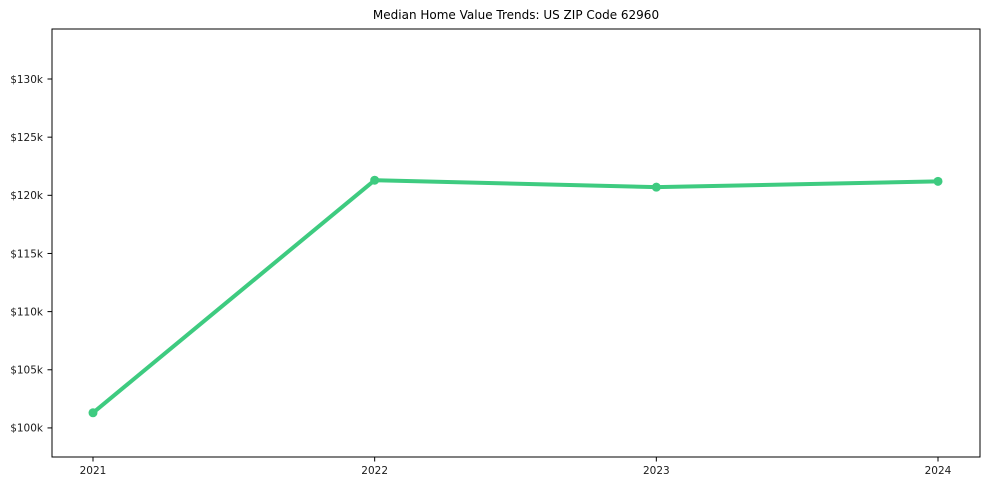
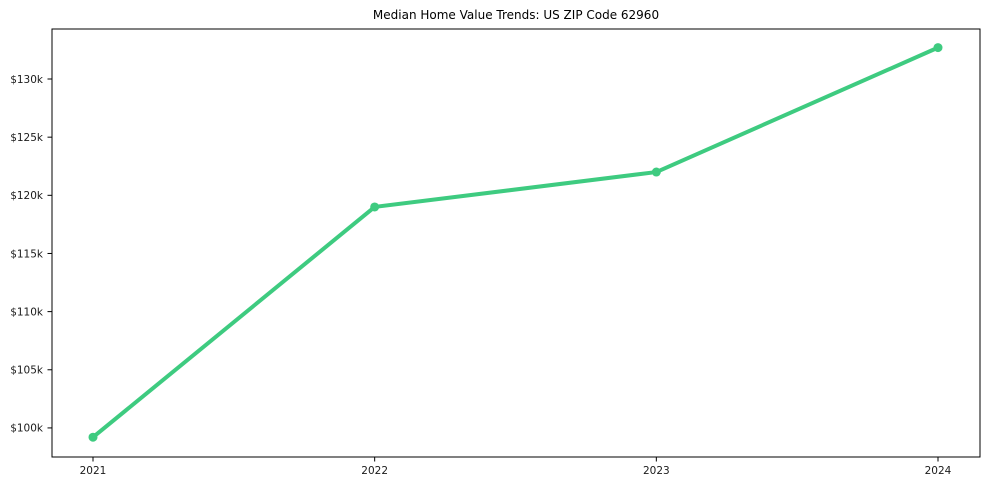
2021: $101.3k -> $99.2k
2022: $121.3k -> $119.0k
2023: $120.7k -> $122.0k
2024: $121.2k -> $132.7k
